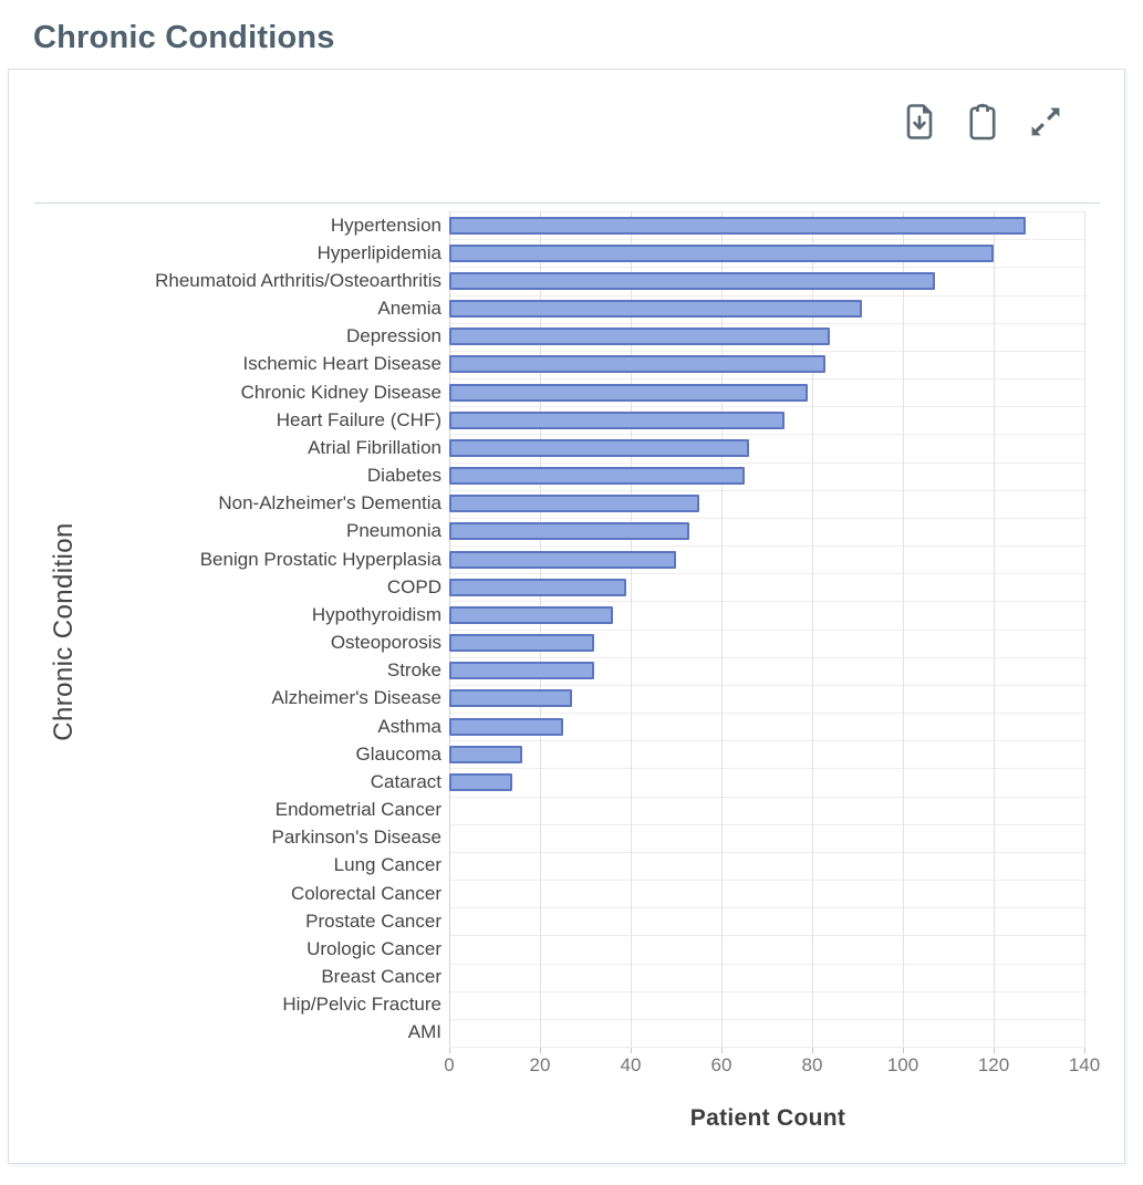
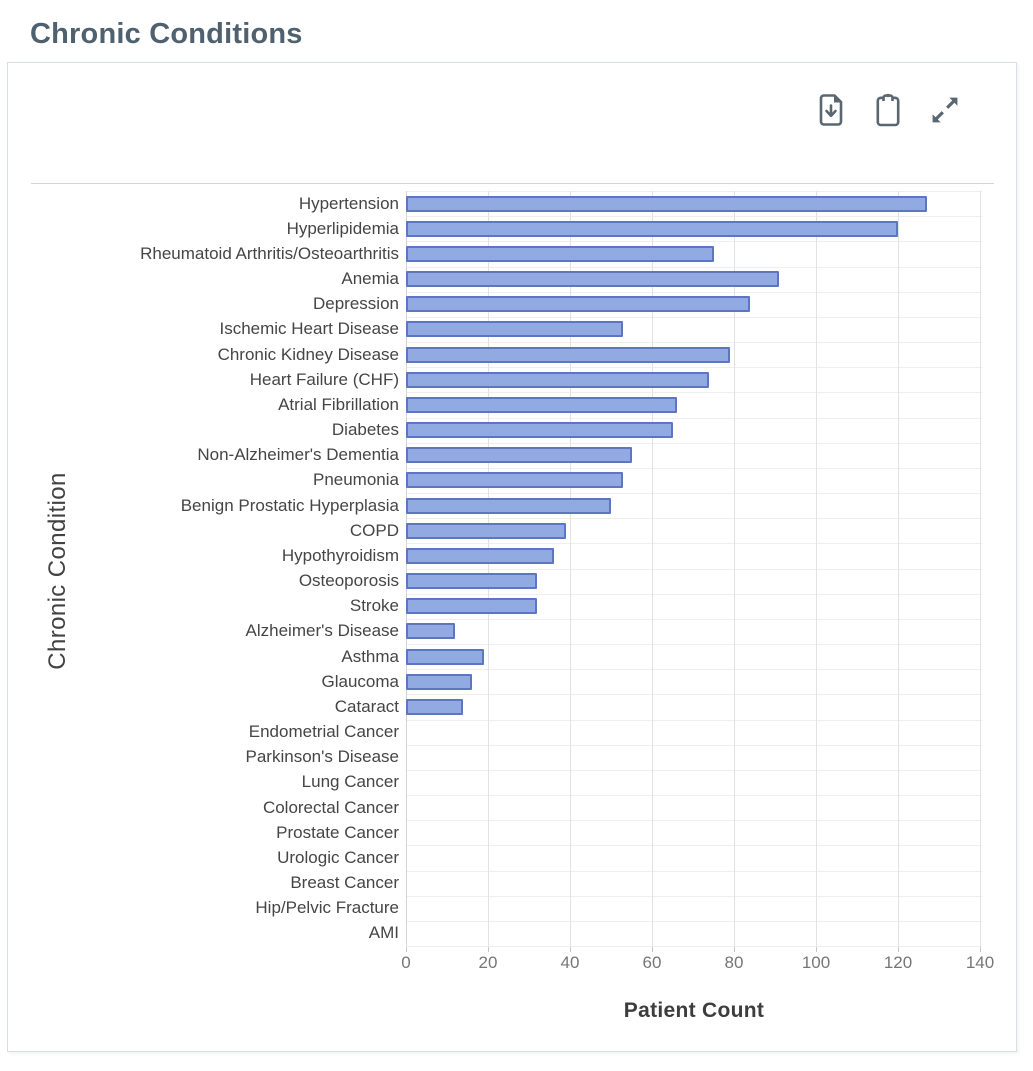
Rheumatoid Arthritis/Osteoarthritis: 107 -> 75
Ischemic Heart Disease: 83 -> 53
Alzheimer's Disease: 27 -> 12
Asthma: 25 -> 19
